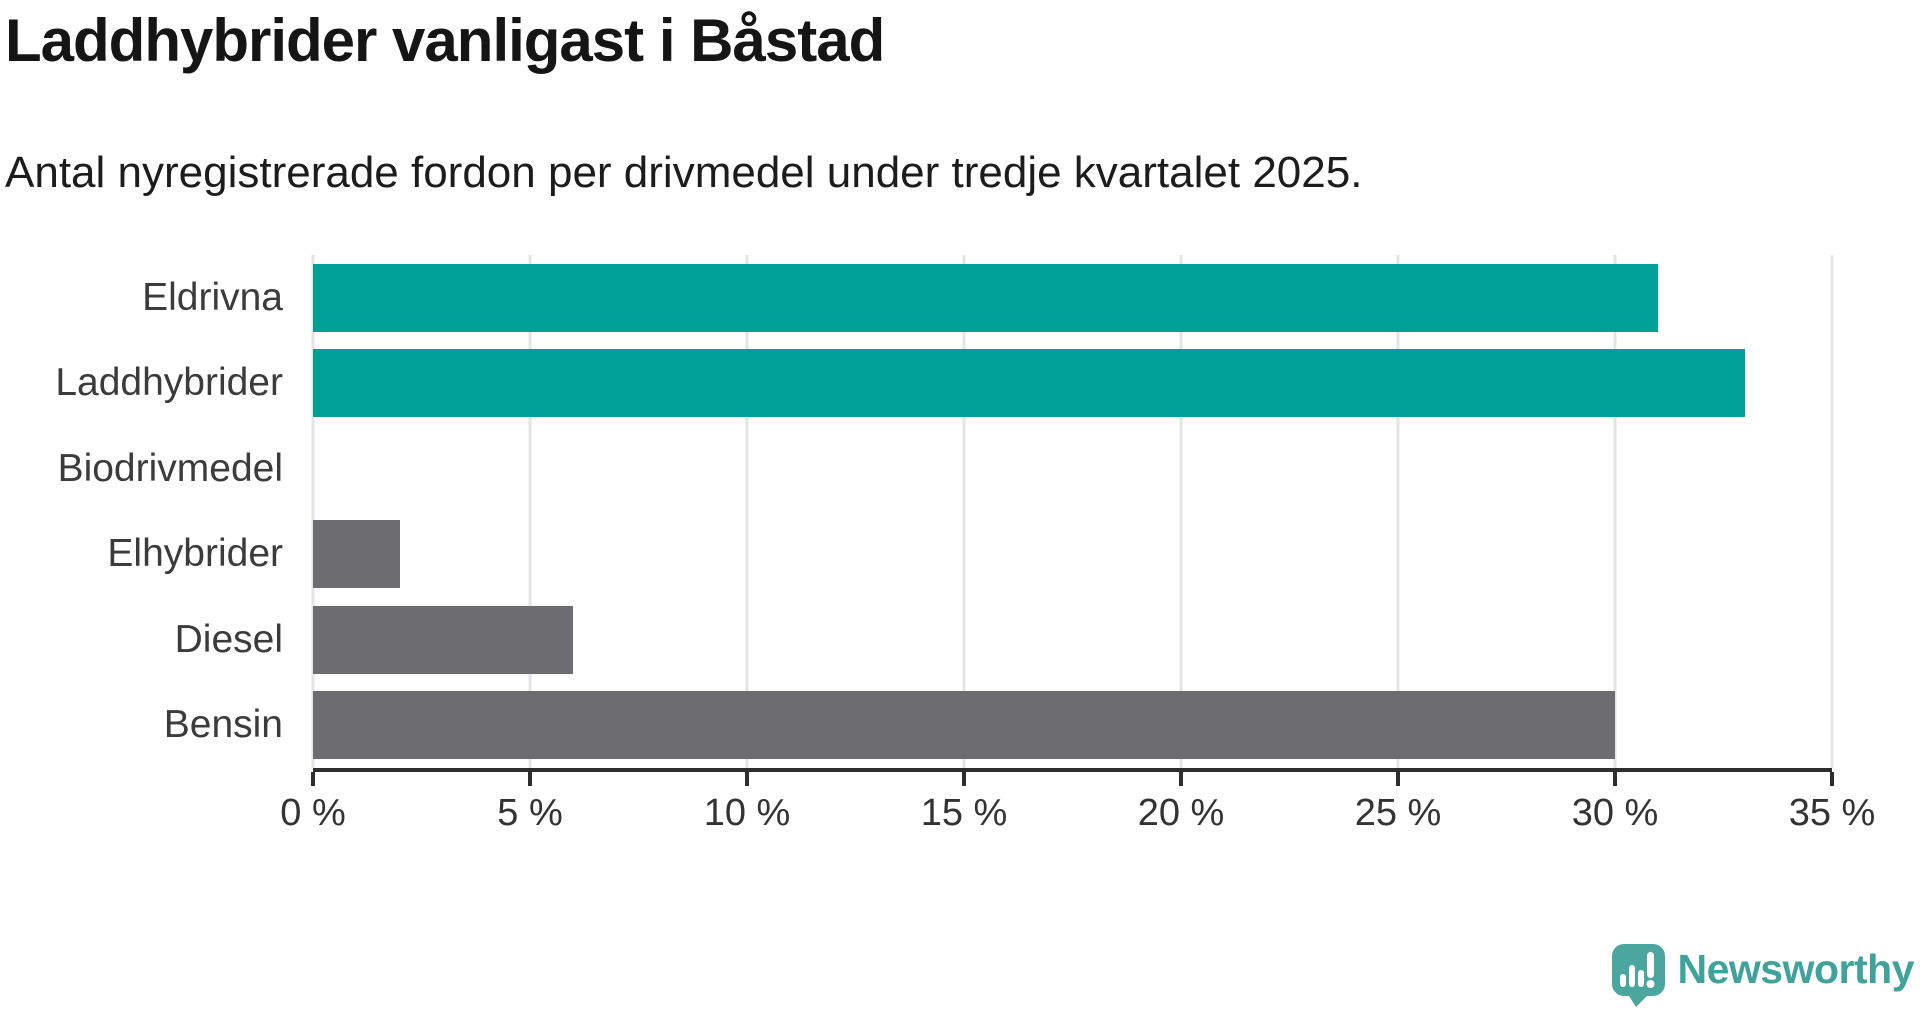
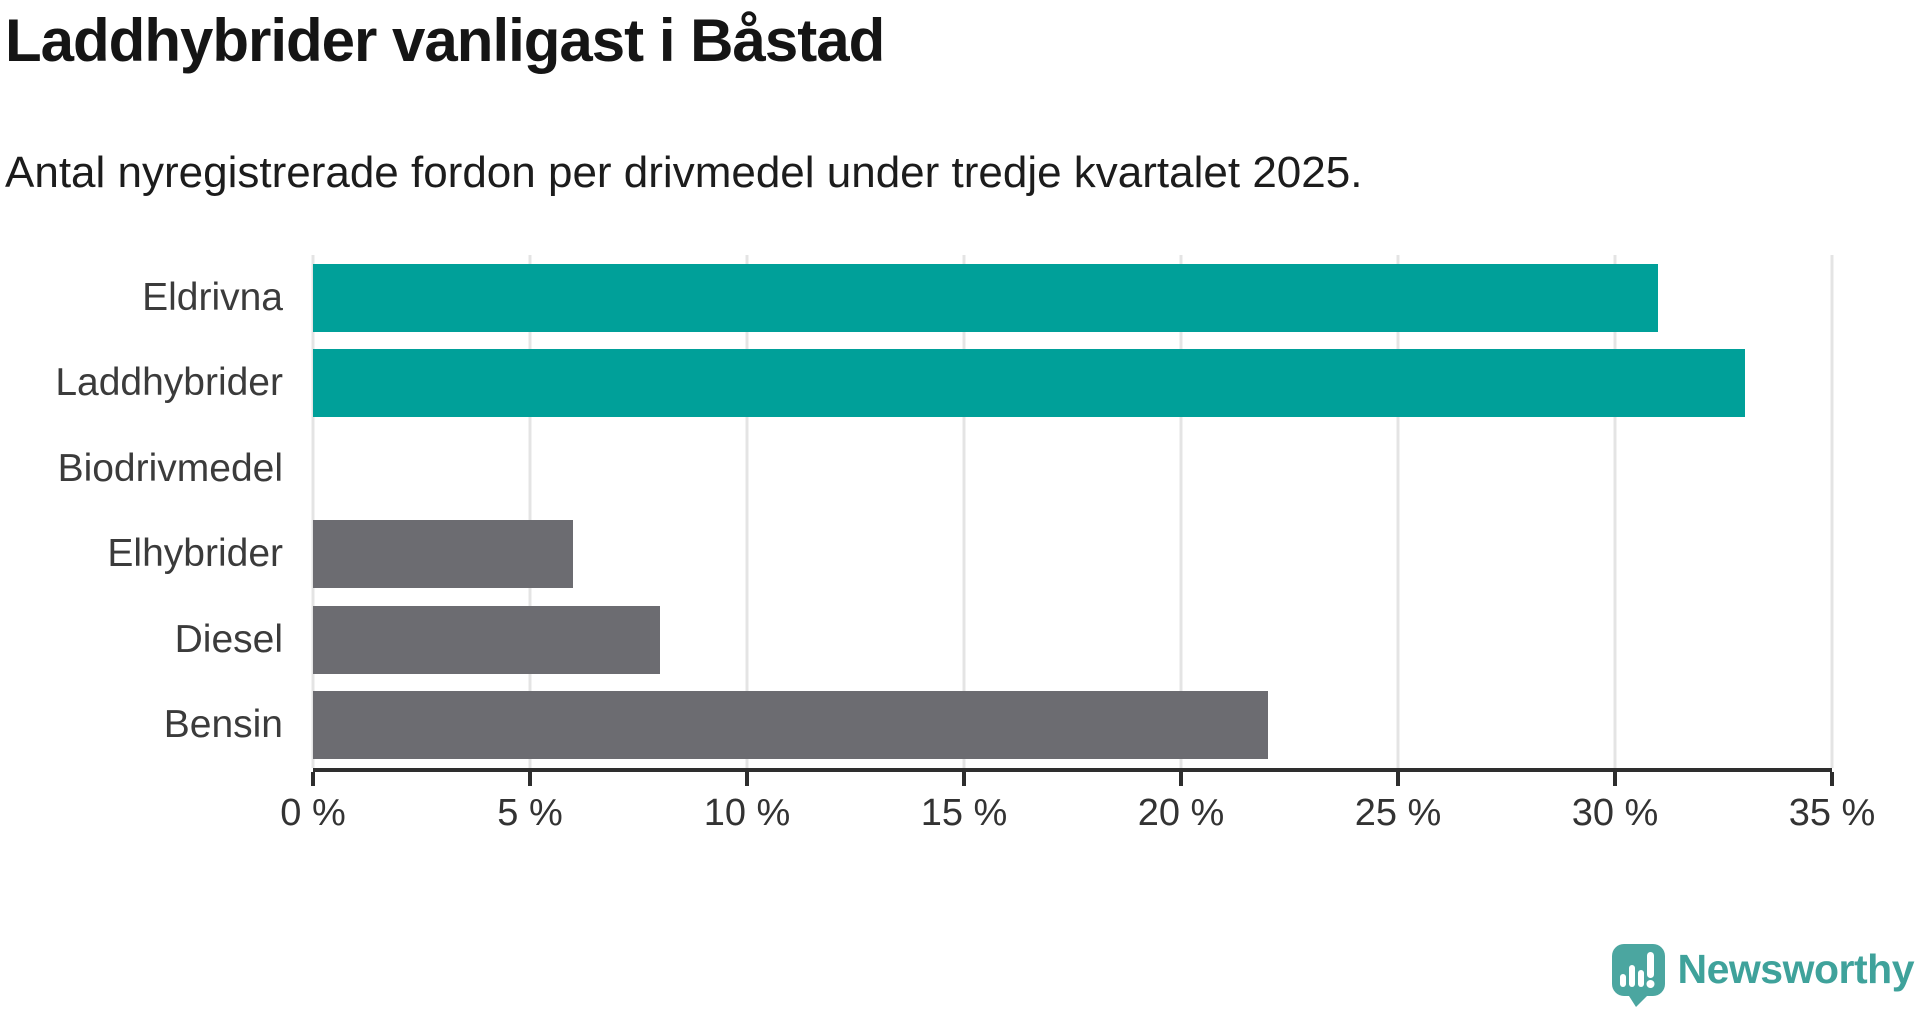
Elhybrider: 2% -> 6%
Diesel: 6% -> 8%
Bensin: 30% -> 22%
